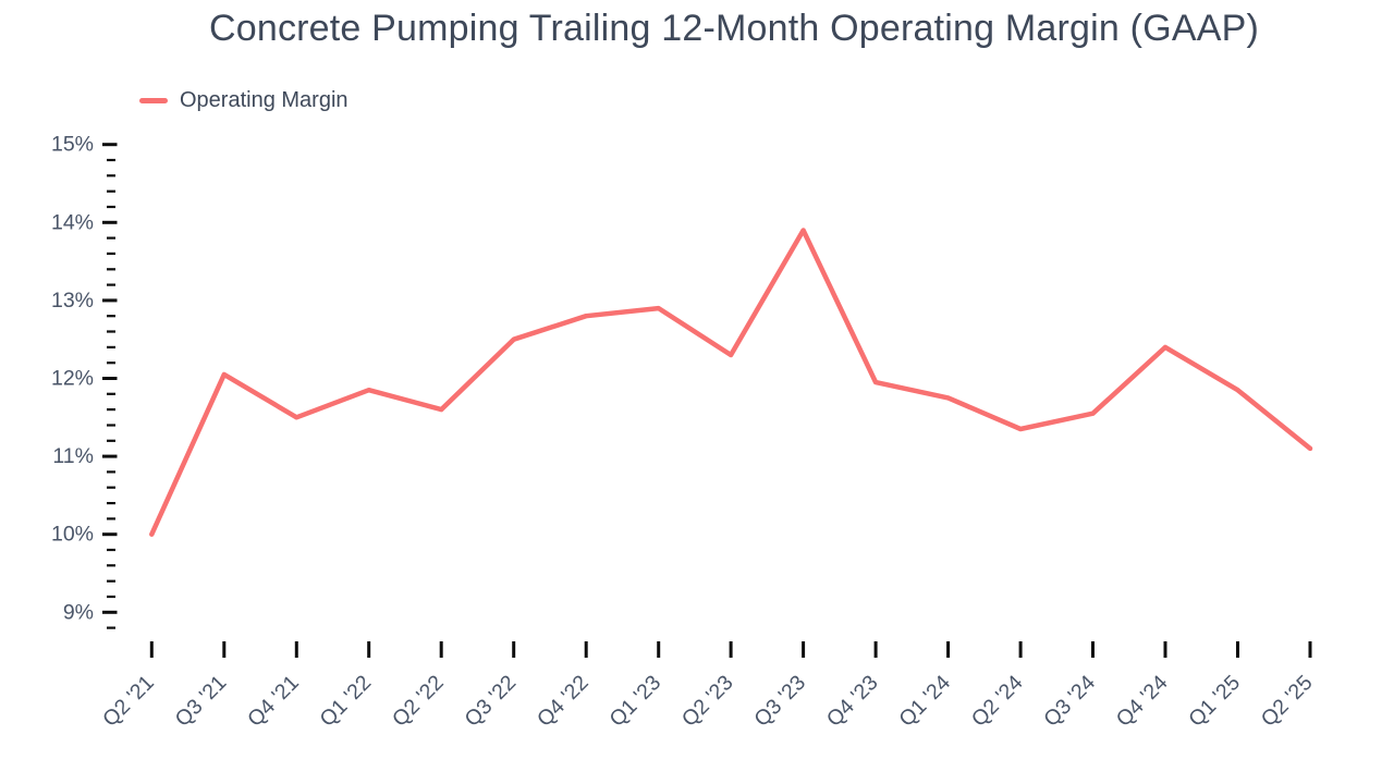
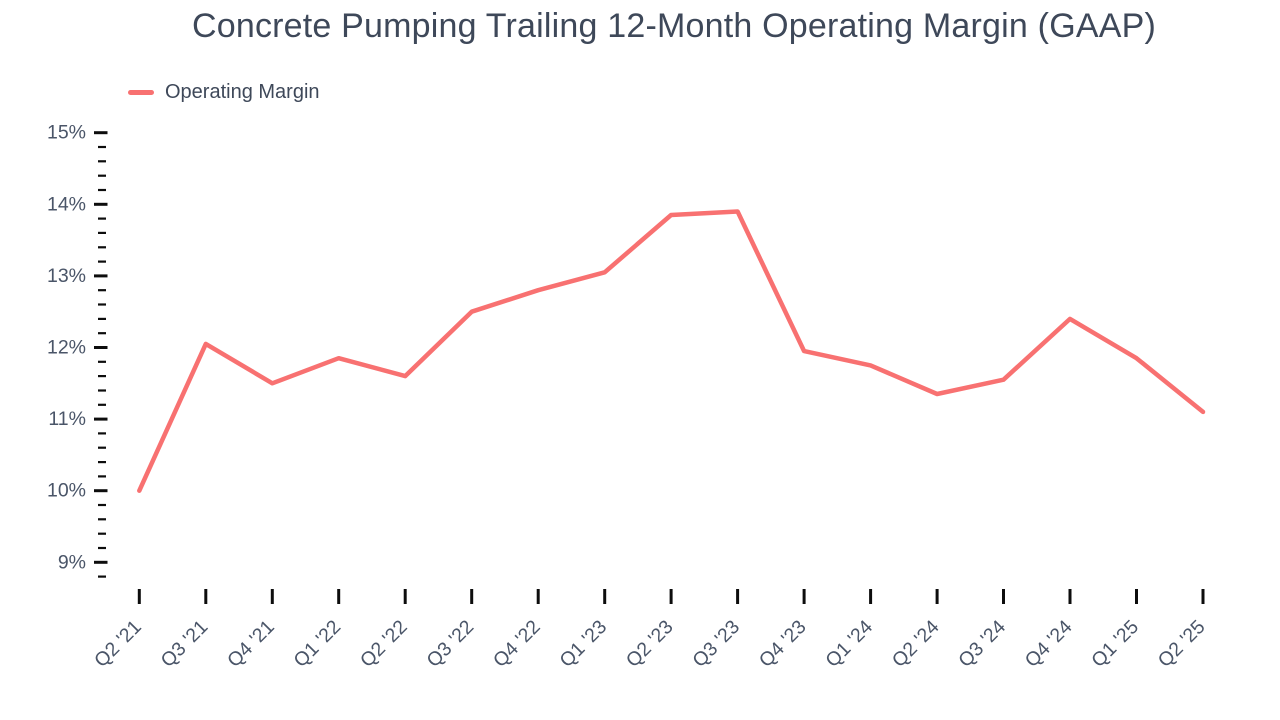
Q1 '23: 12.9% -> 13.1%
Q2 '23: 12.3% -> 13.8%
